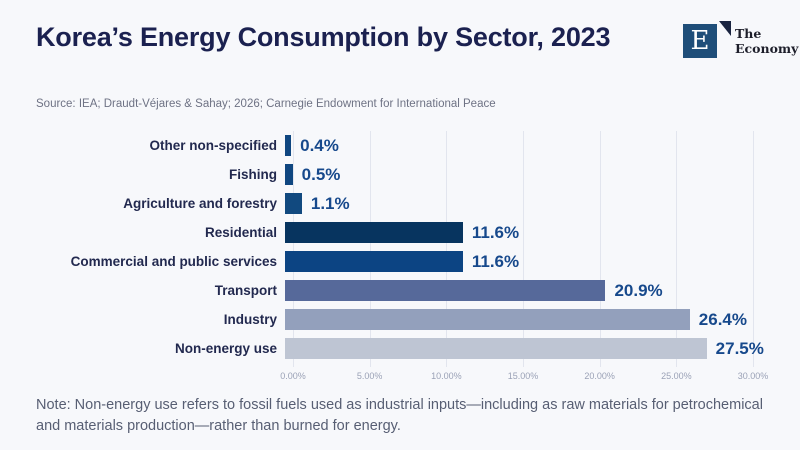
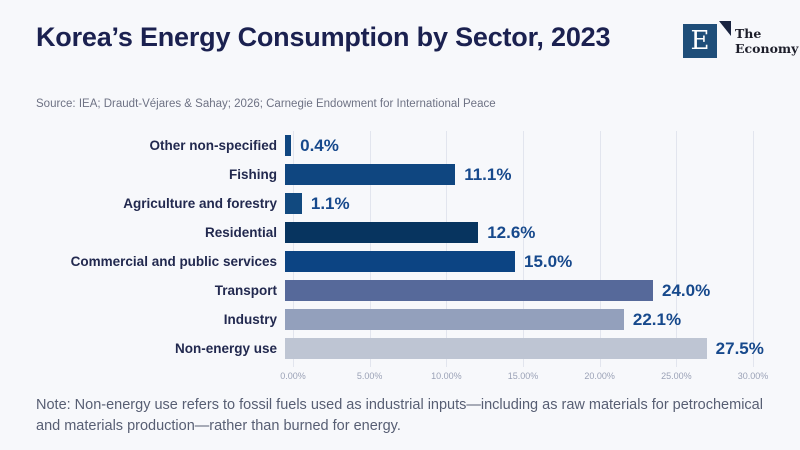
Fishing: 0.5% -> 11.1%
Residential: 11.6% -> 12.6%
Commercial and public services: 11.6% -> 15.0%
Transport: 20.9% -> 24.0%
Industry: 26.4% -> 22.1%
